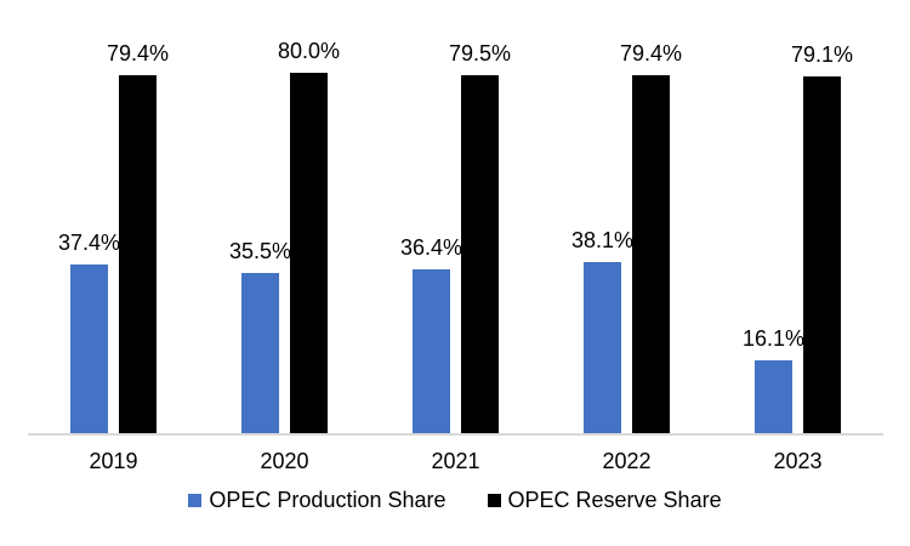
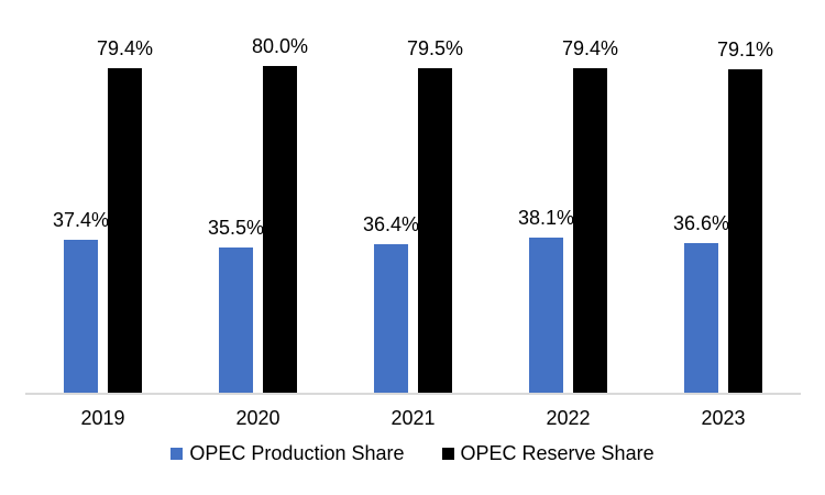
OPEC Production Share/2023: 16.1% -> 36.6%
